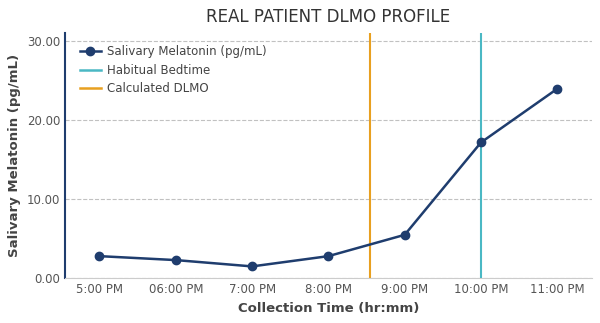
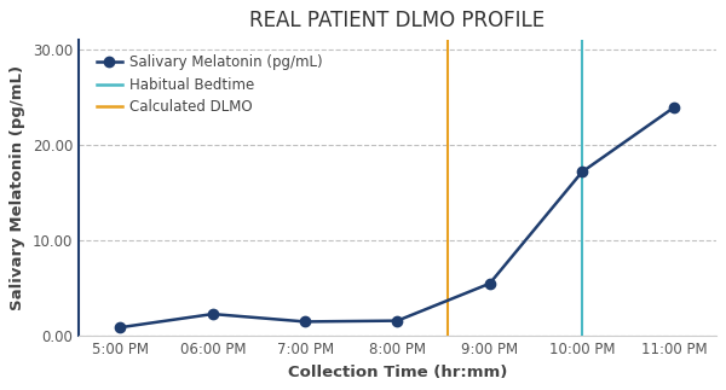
5:00 PM: 2.8 -> 0.9
8:00 PM: 2.8 -> 1.6
